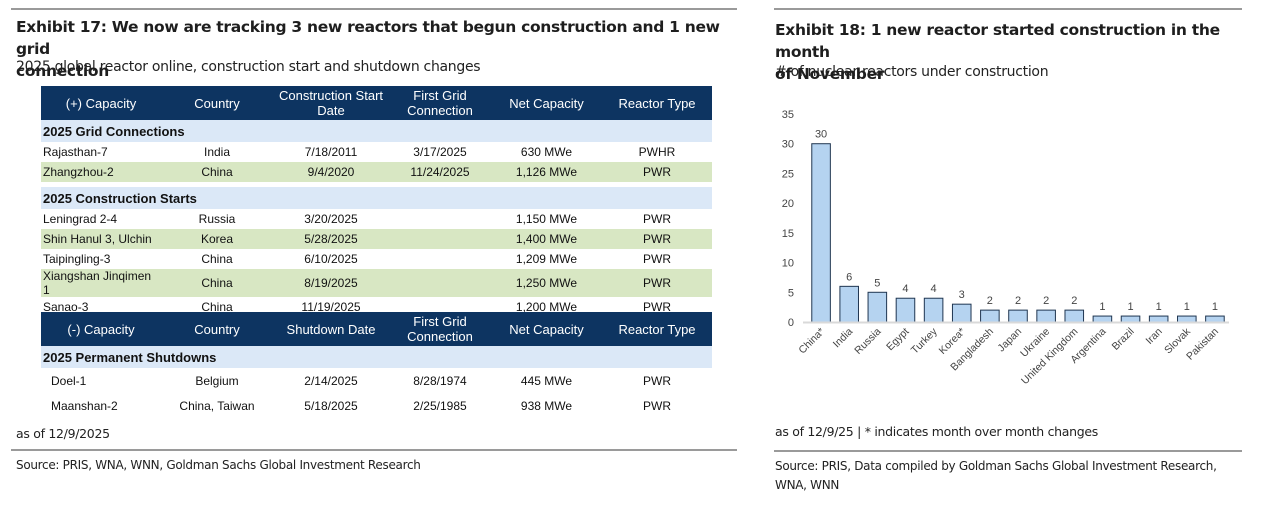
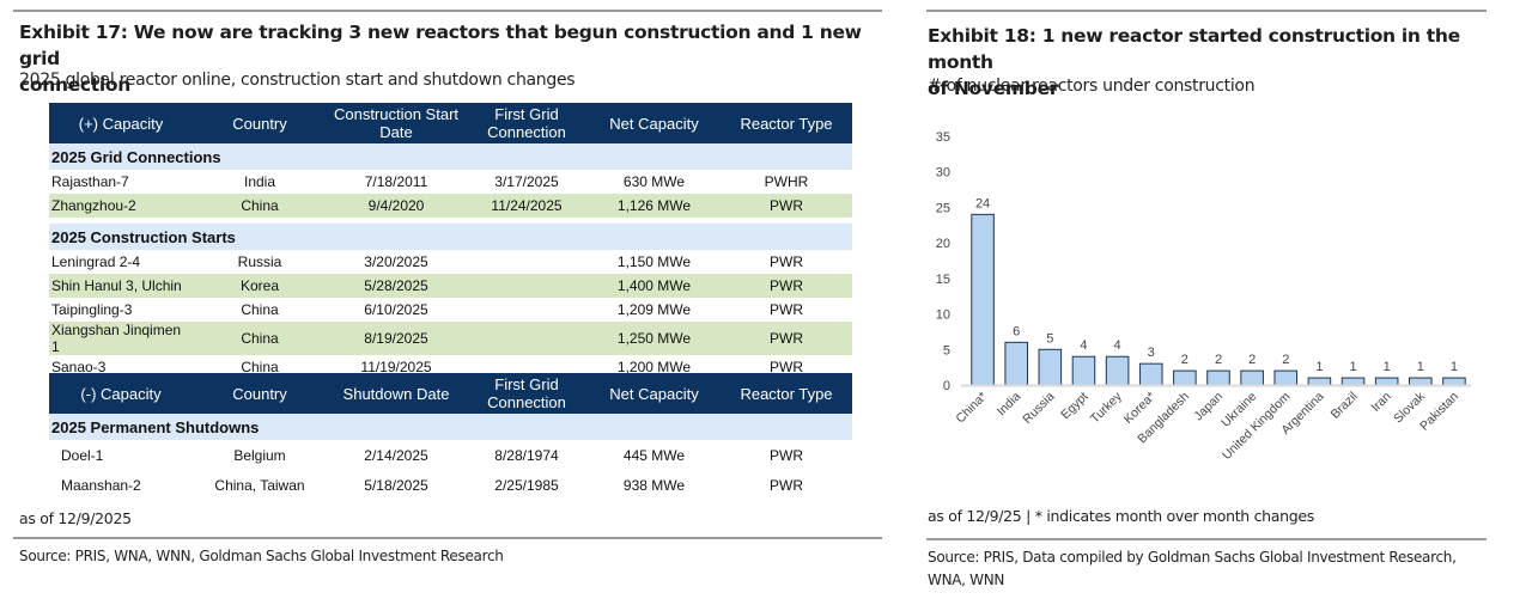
China*: 30 -> 24
